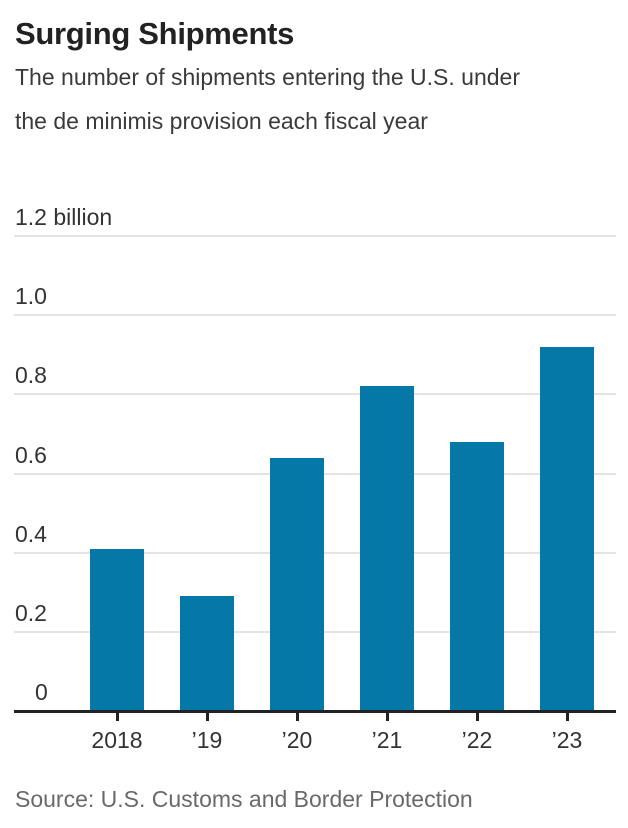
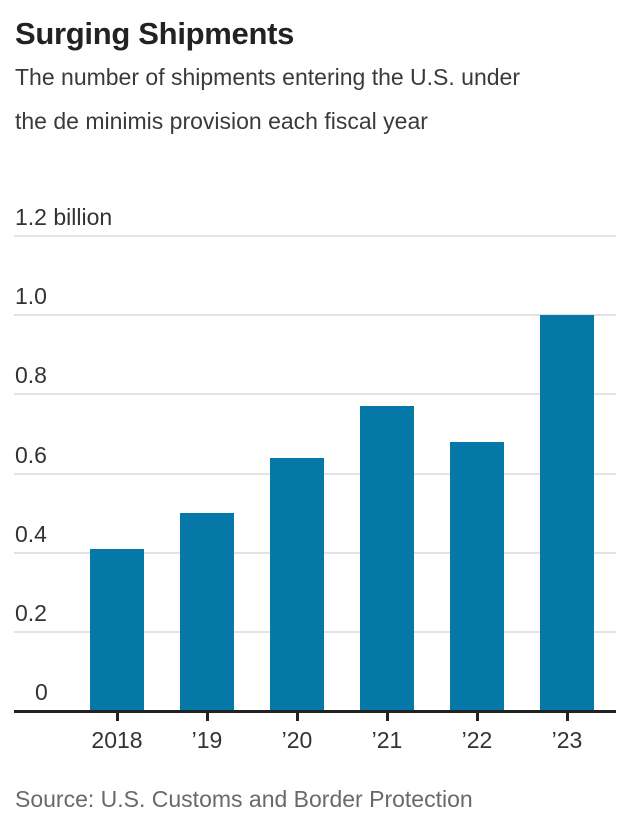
’19: 0.29 -> 0.50
’21: 0.82 -> 0.77
’23: 0.92 -> 1.00
